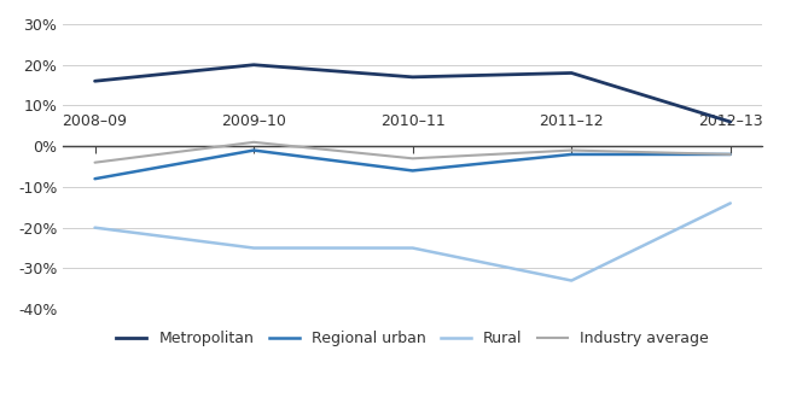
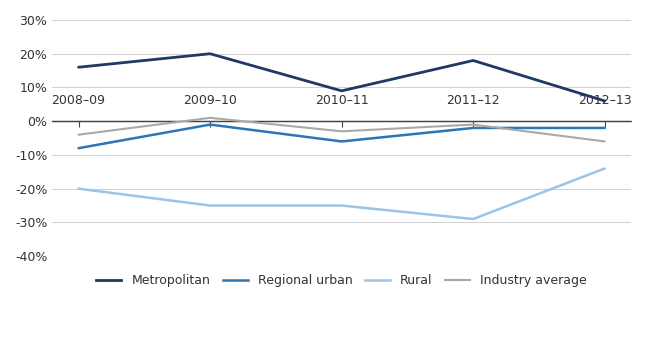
Metropolitan/2010–11: 17% -> 9%
Rural/2011–12: -33% -> -29%
Industry average/2012–13: -2% -> -6%
